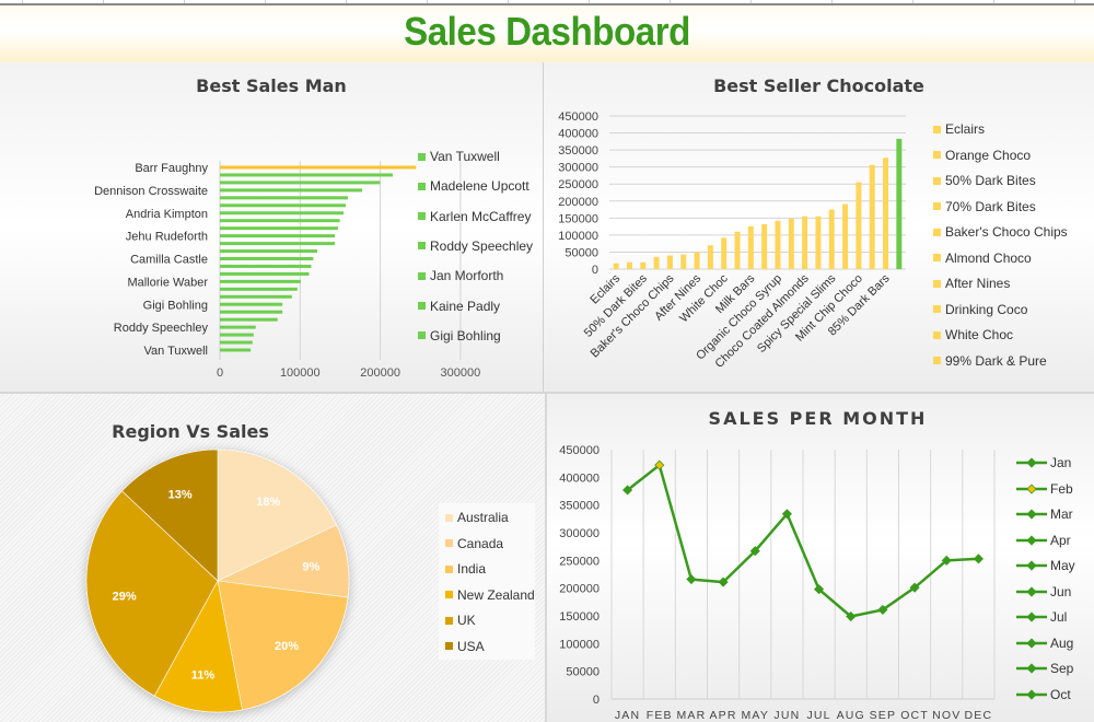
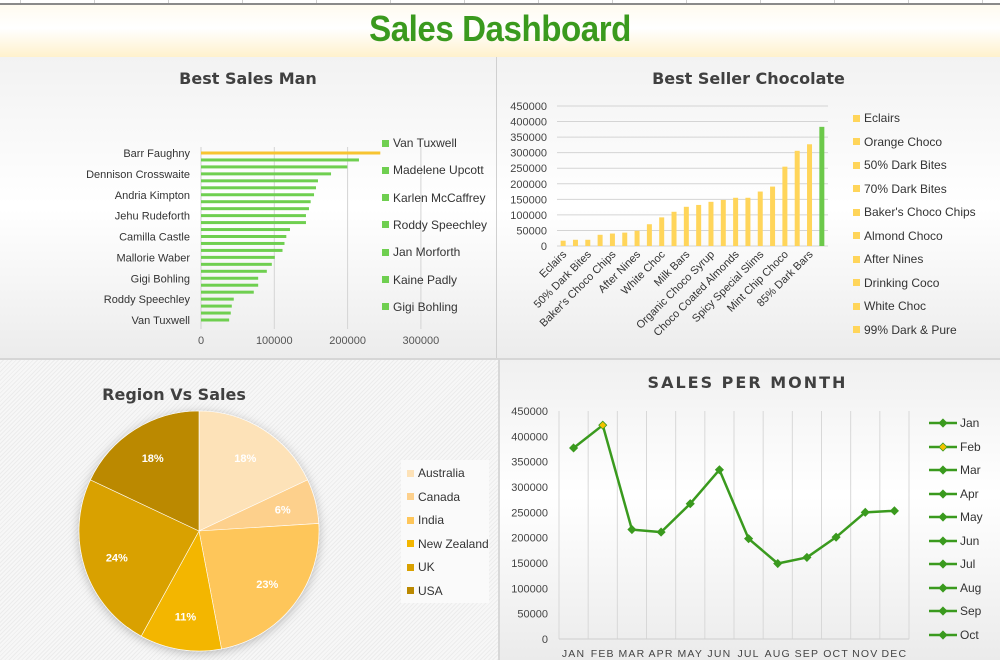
Region Vs Sales/Canada: 9% -> 6%
Region Vs Sales/India: 20% -> 23%
Region Vs Sales/UK: 29% -> 24%
Region Vs Sales/USA: 13% -> 18%
